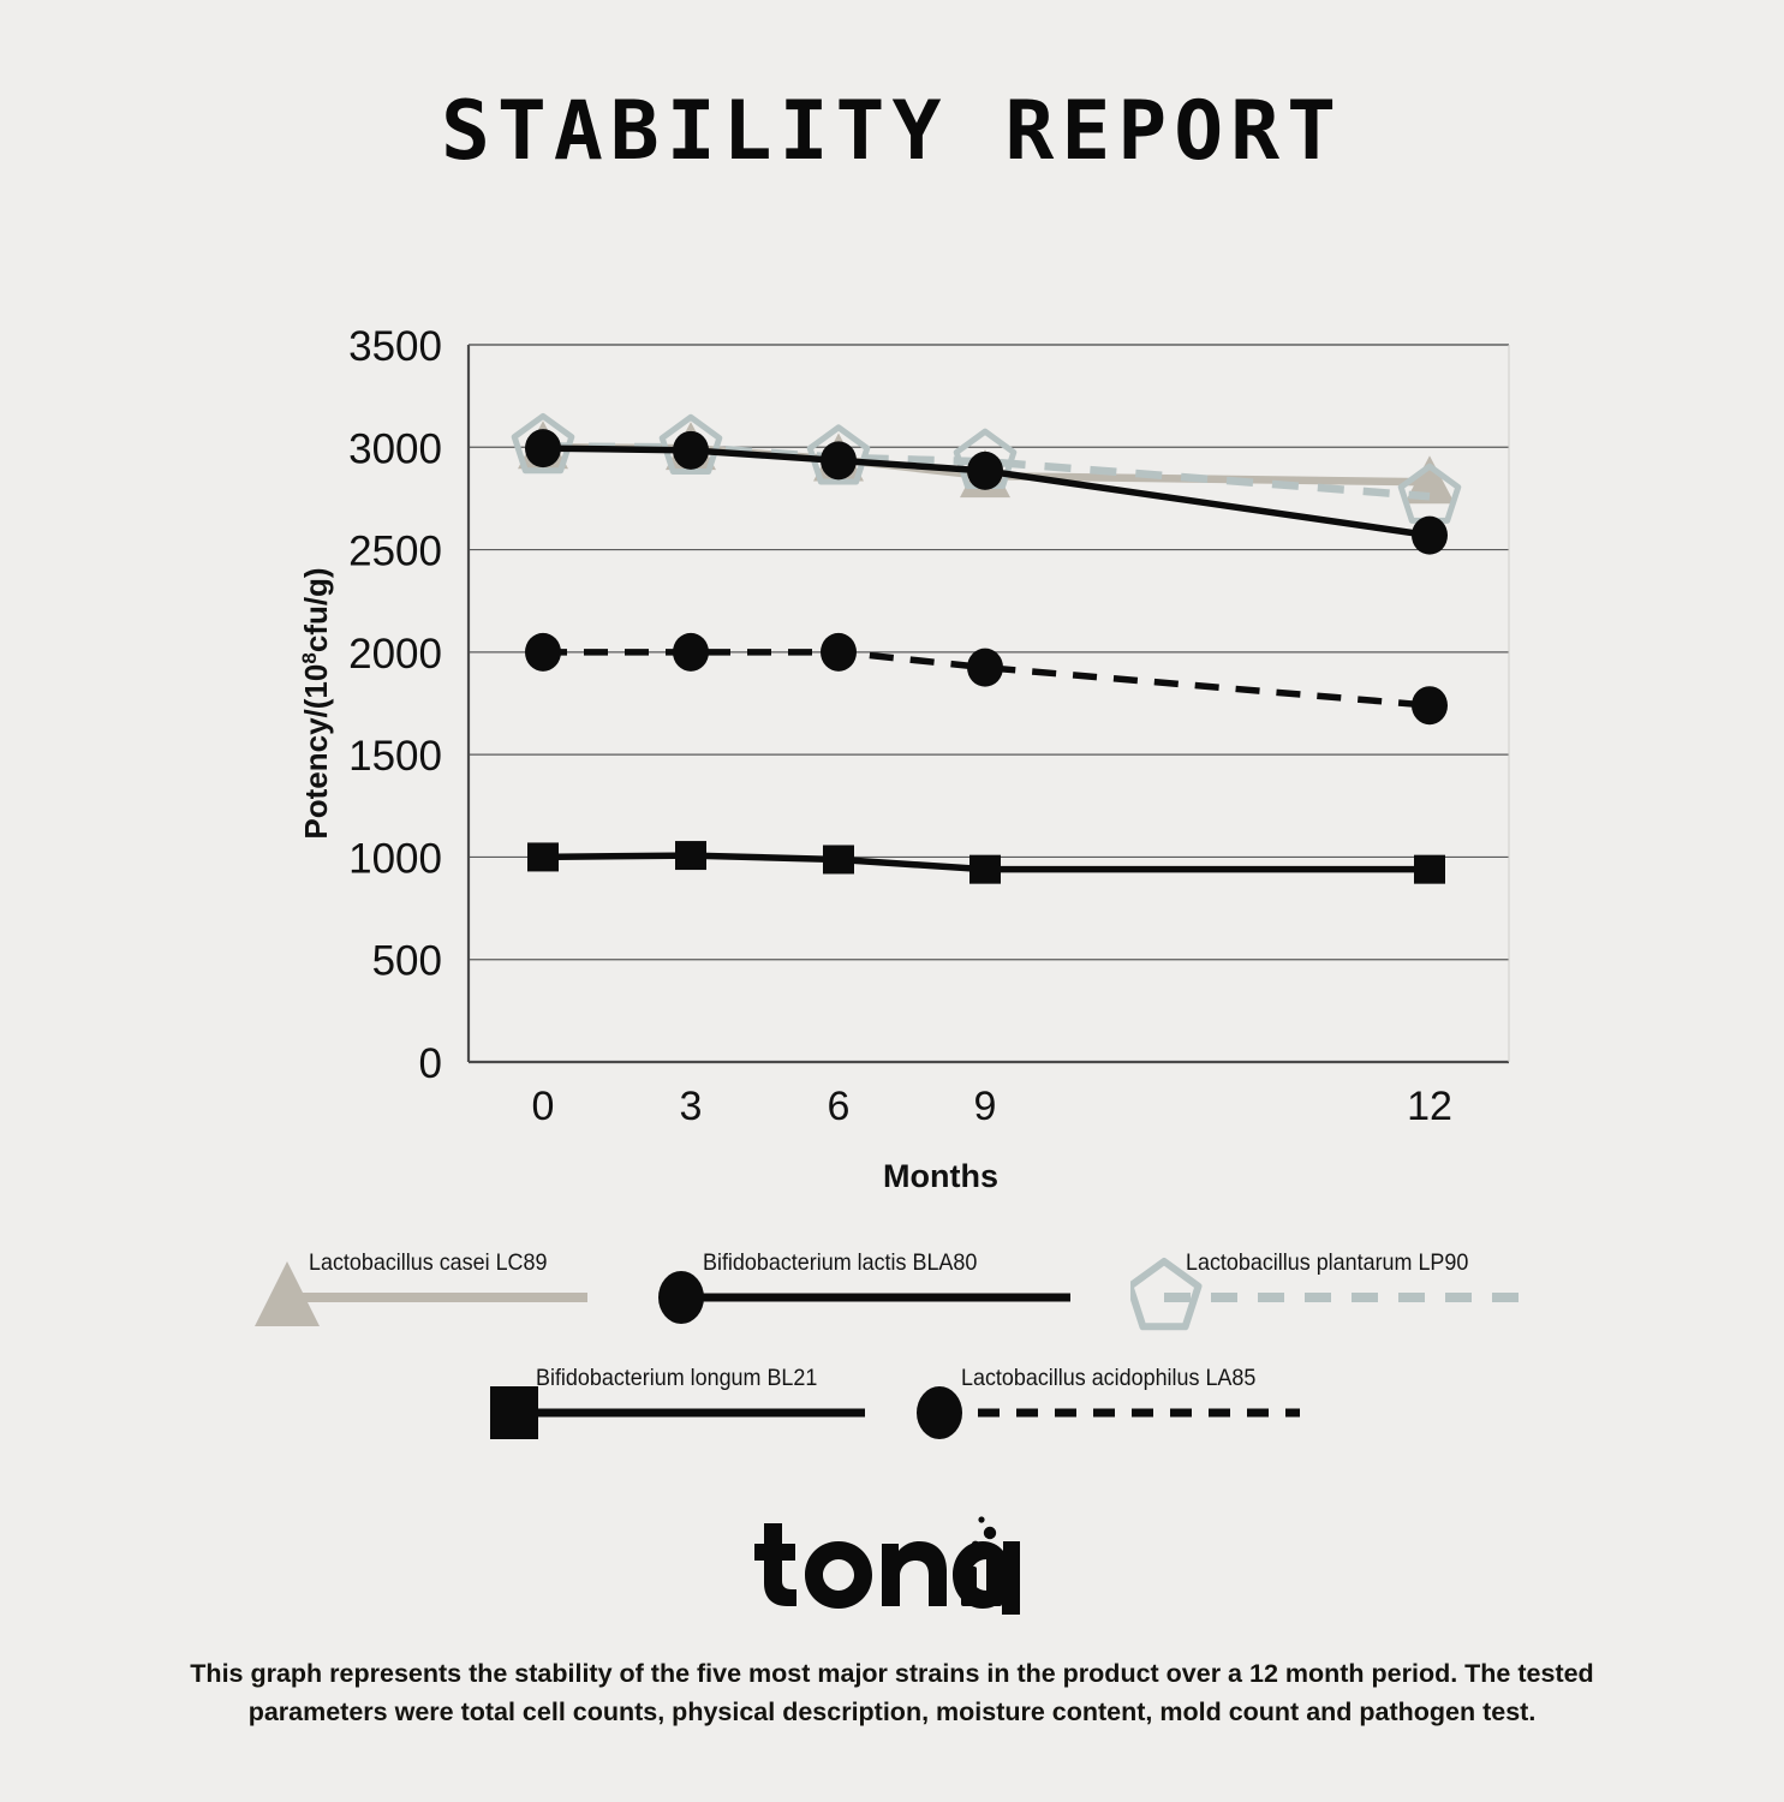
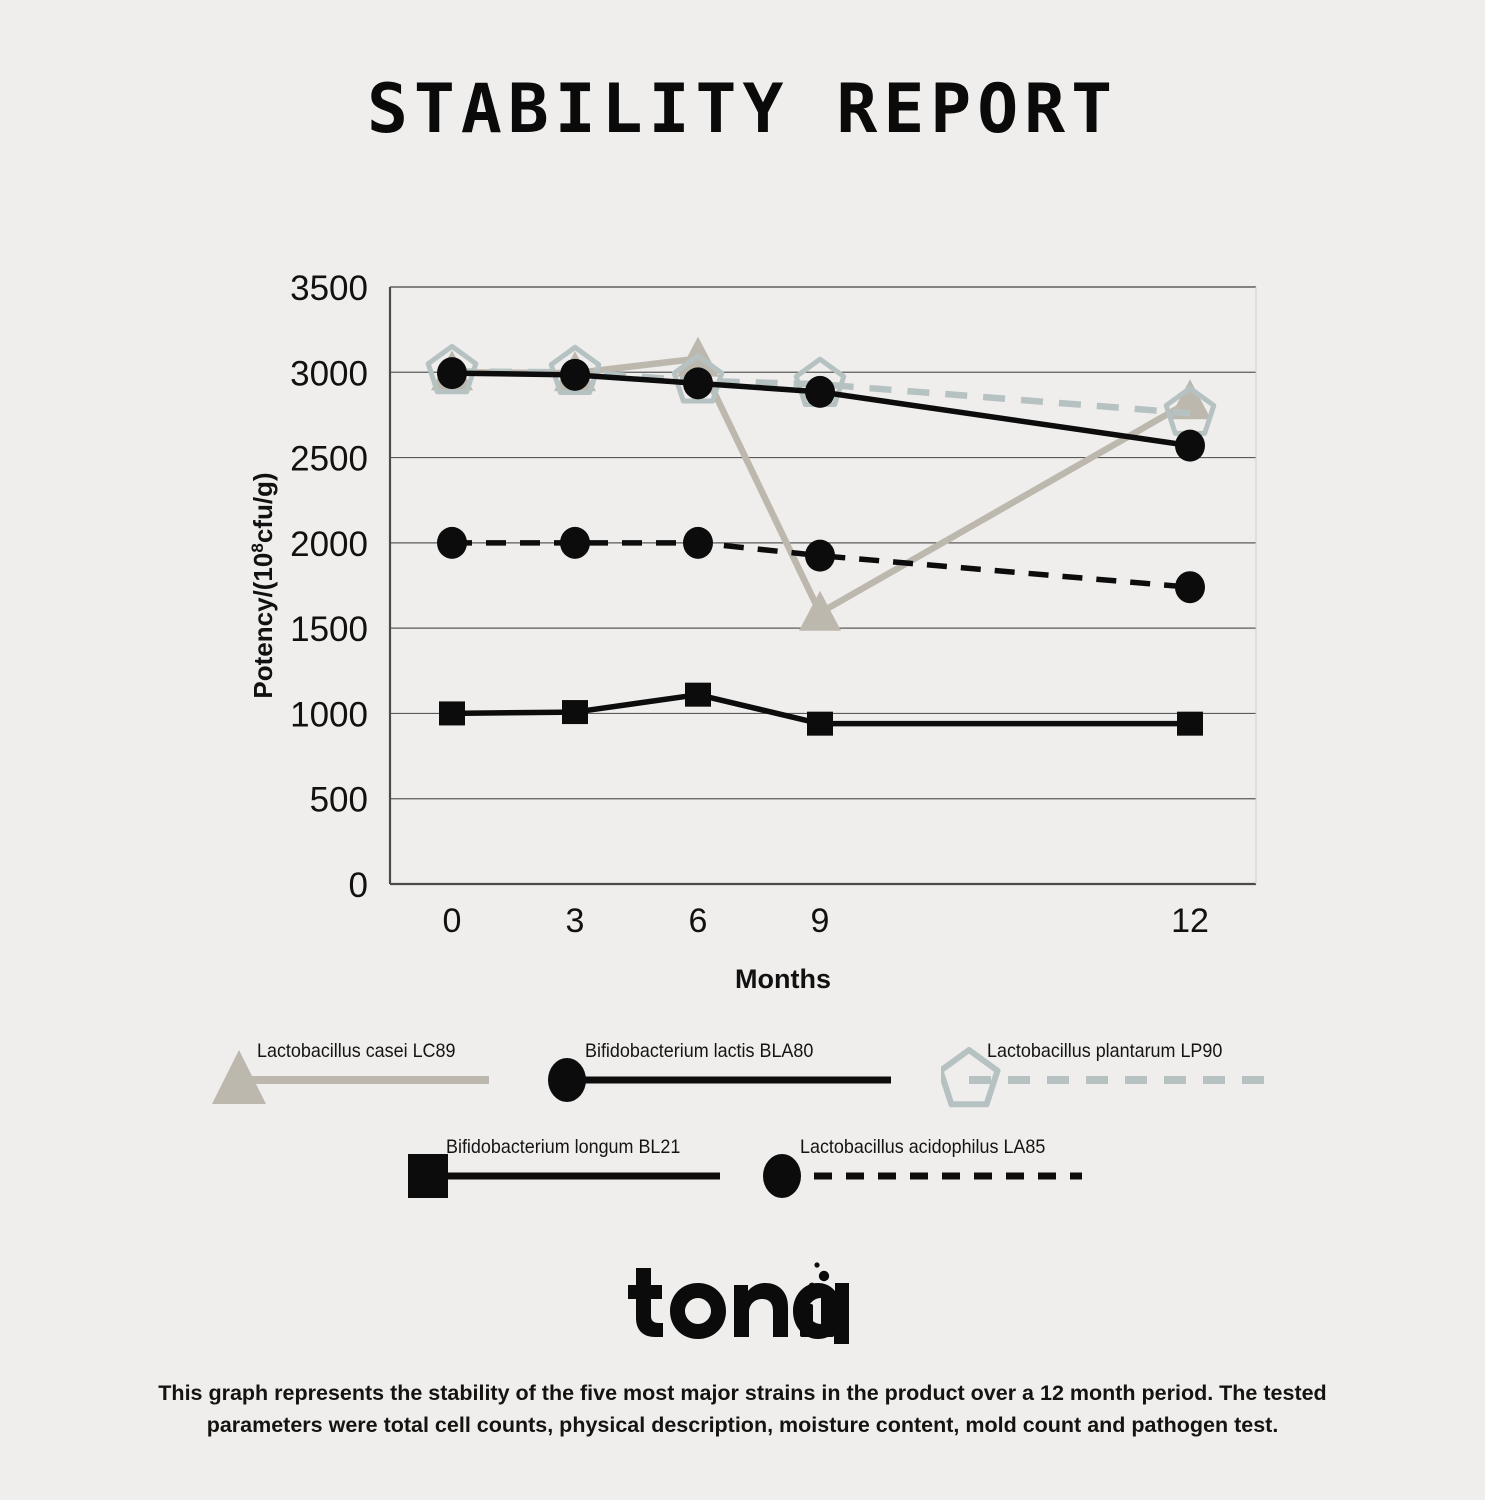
Lactobacillus casei LC89/6: 2940 -> 3080
Bifidobacterium longum BL21/6: 990 -> 1110
Lactobacillus casei LC89/9: 2860 -> 1590
